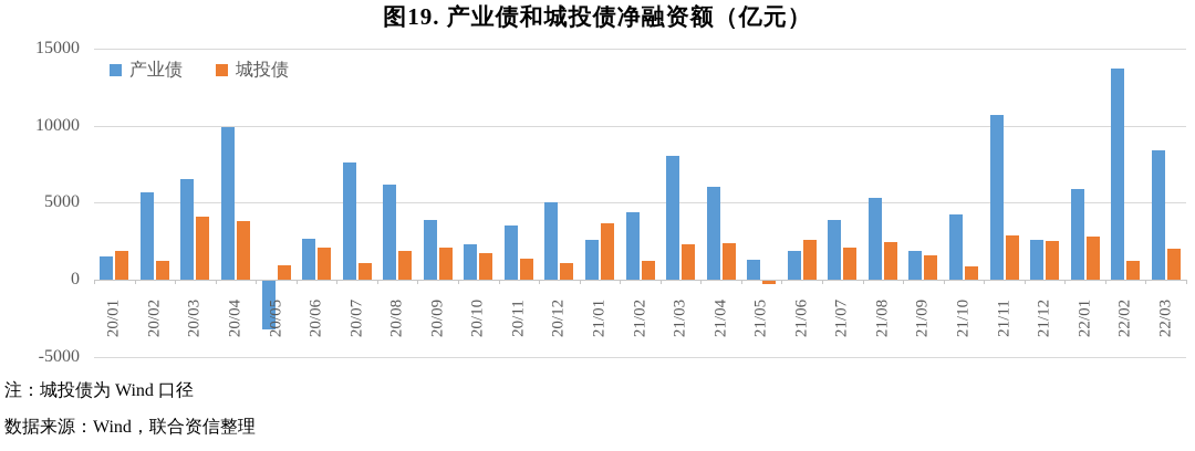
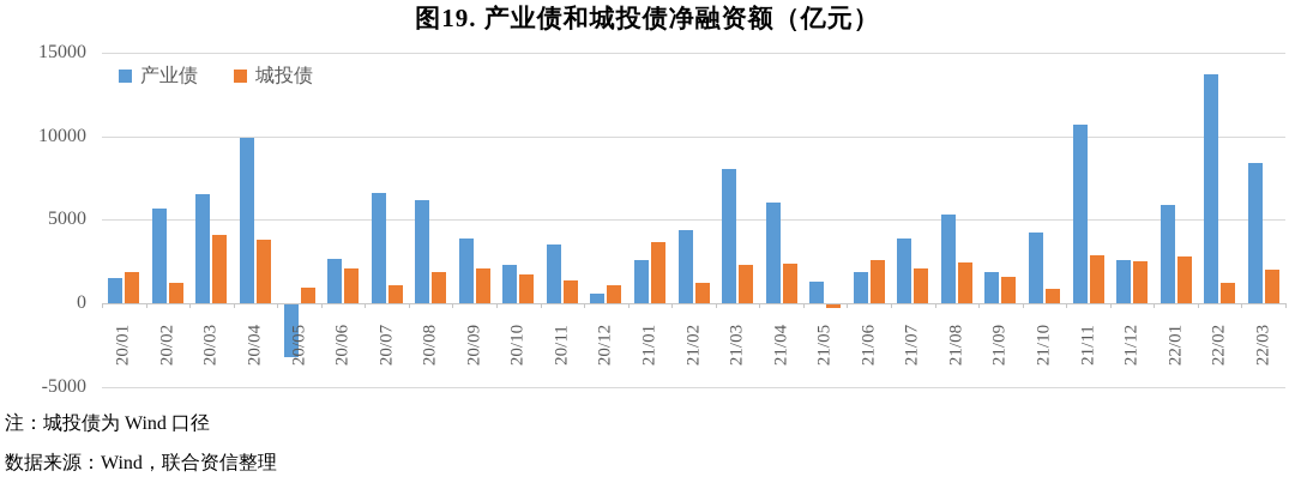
产业债/20/07: 7600 -> 6600
产业债/20/12: 5000 -> 600
